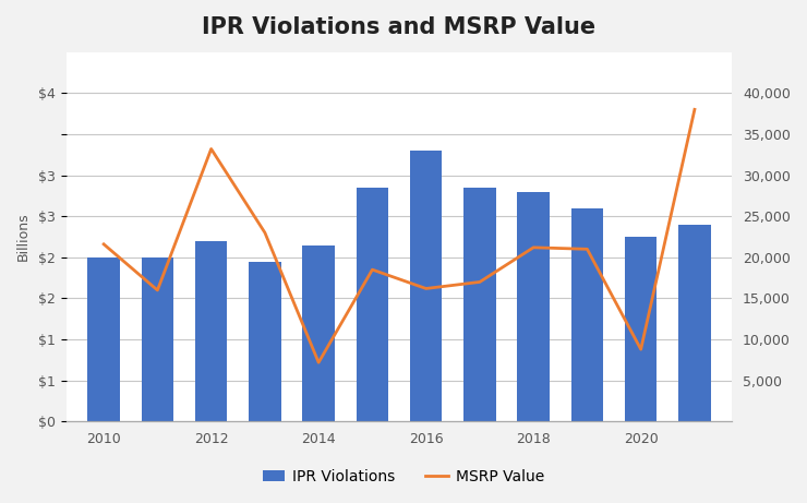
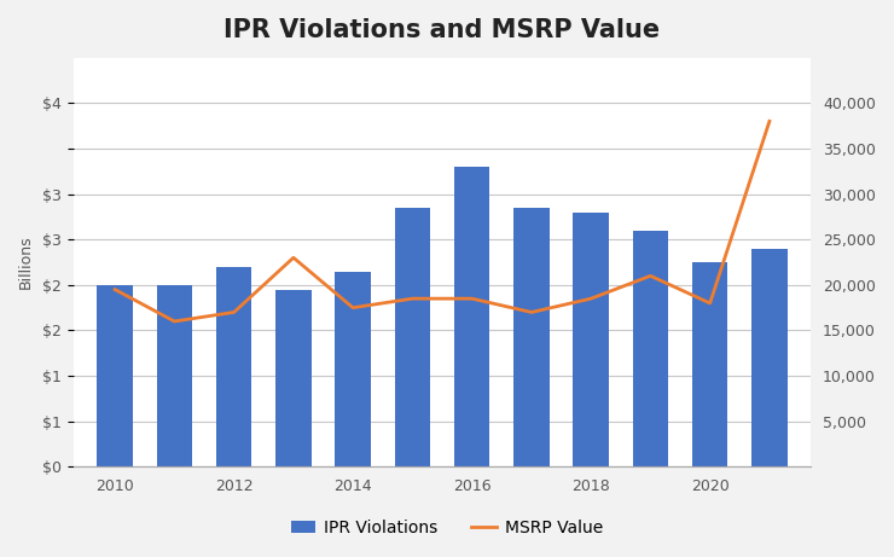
MSRP Value/2010: 21,600 -> 19,500
MSRP Value/2012: 33,200 -> 17,000
MSRP Value/2014: 7,200 -> 17,500
MSRP Value/2016: 16,200 -> 18,500
MSRP Value/2018: 21,200 -> 18,500
MSRP Value/2020: 8,800 -> 18,000
